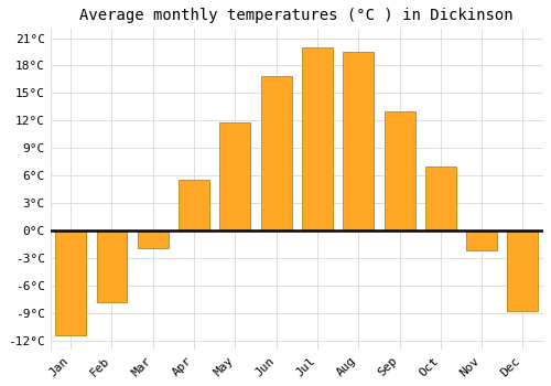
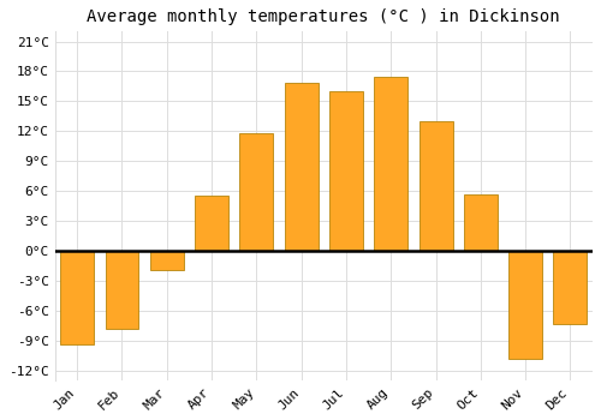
Jan: -11.5°C -> -9.4°C
Jul: 20.0°C -> 16.0°C
Aug: 19.5°C -> 17.4°C
Oct: 7.0°C -> 5.6°C
Nov: -2.2°C -> -10.8°C
Dec: -8.8°C -> -7.4°C
